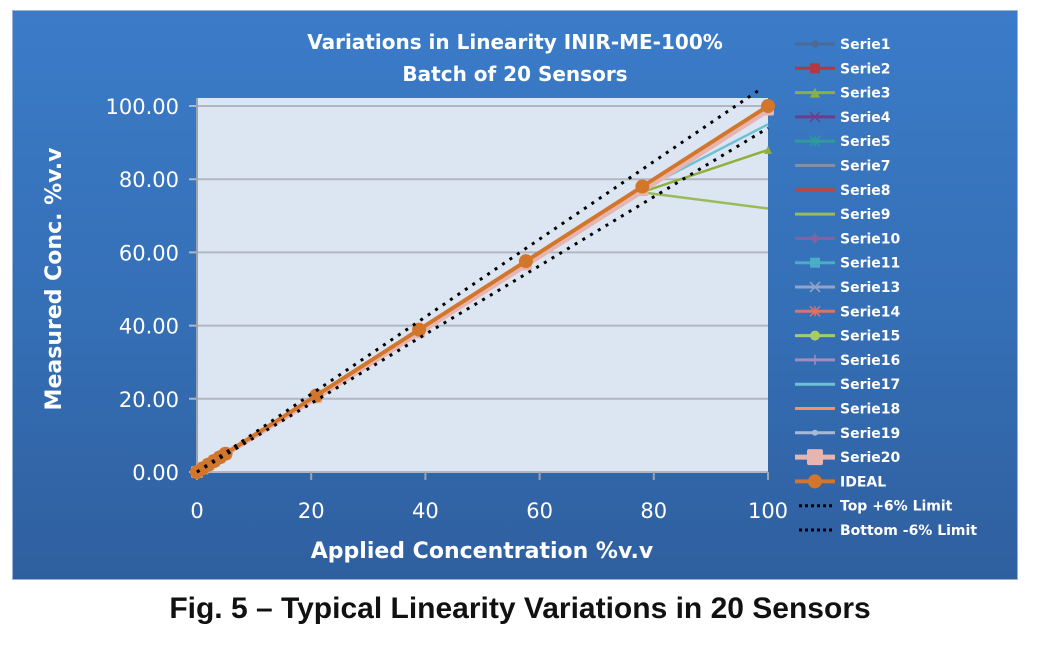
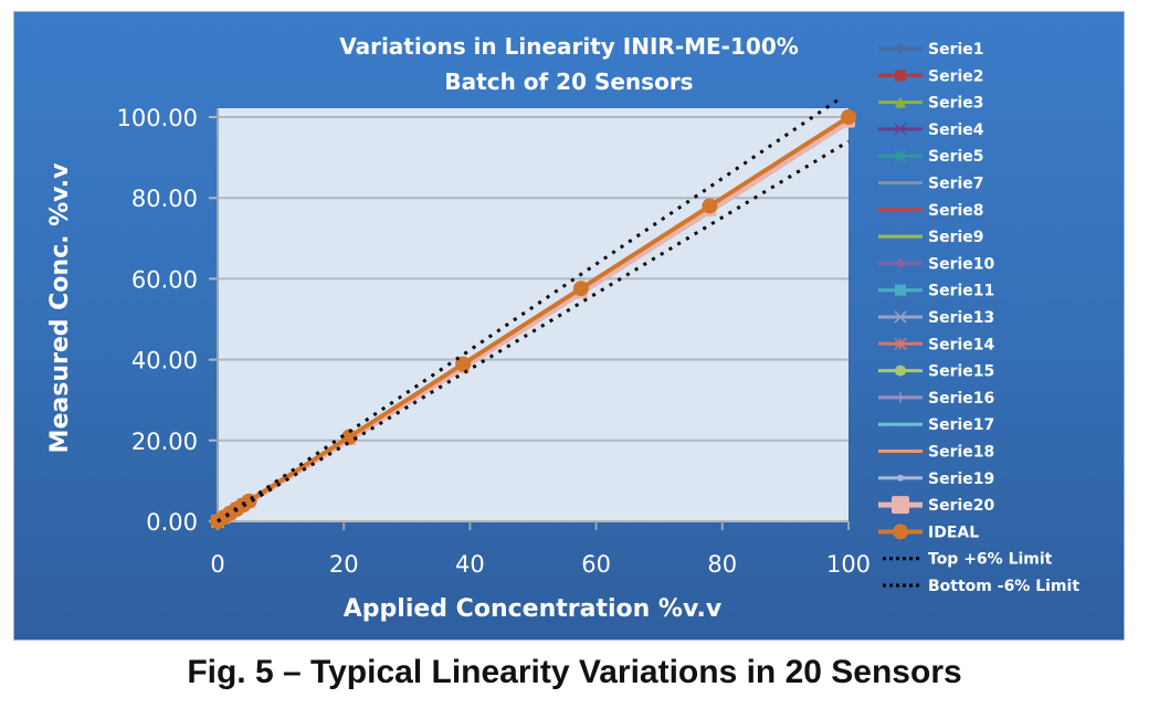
Serie3/100: 88 -> 99
Serie9/100: 72 -> 98
Serie17/100: 95 -> 99
